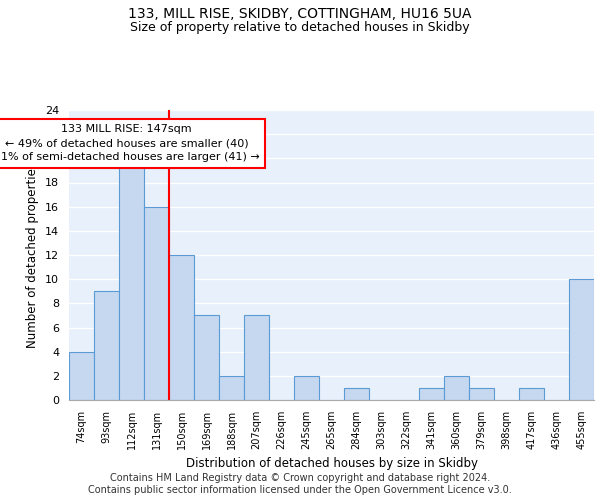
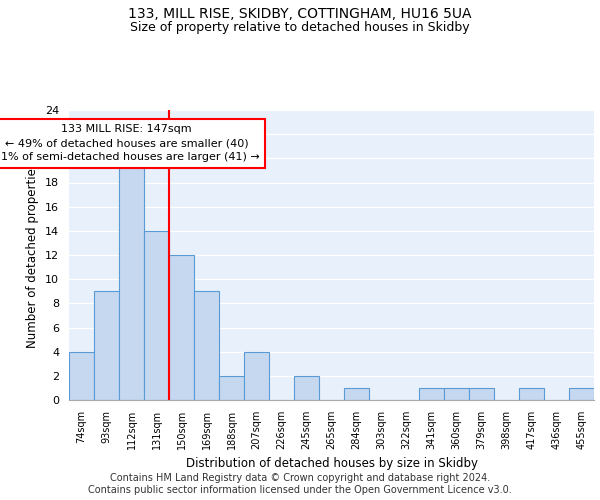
131sqm: 16 -> 14
169sqm: 7 -> 9
207sqm: 7 -> 4
360sqm: 2 -> 1
455sqm: 10 -> 1
